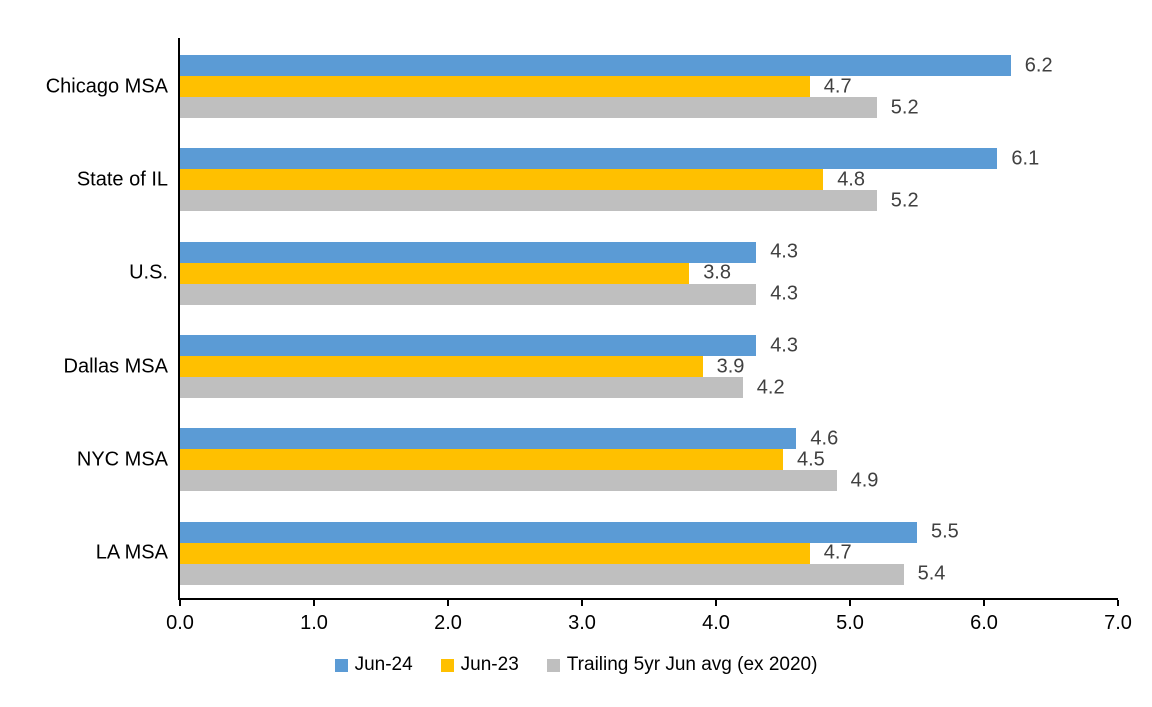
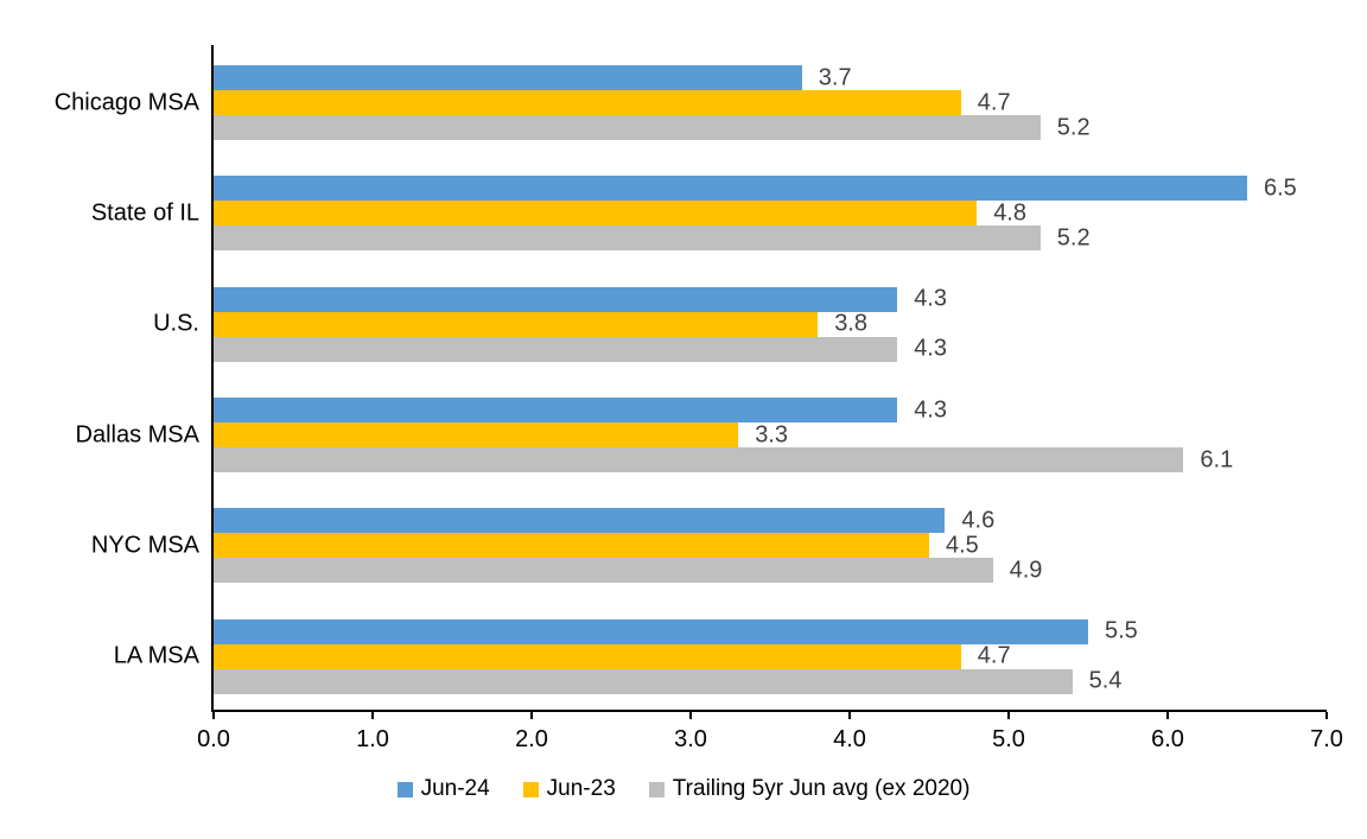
Jun-24/Chicago MSA: 6.2 -> 3.7
Jun-24/State of IL: 6.1 -> 6.5
Jun-23/Dallas MSA: 3.9 -> 3.3
Trailing 5yr Jun avg (ex 2020)/Dallas MSA: 4.2 -> 6.1
